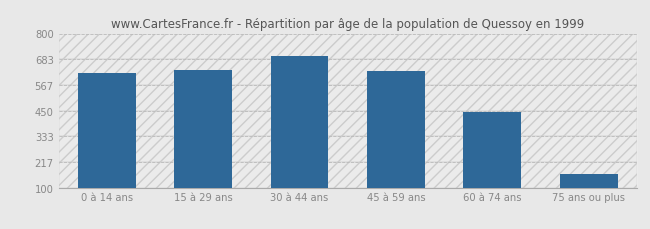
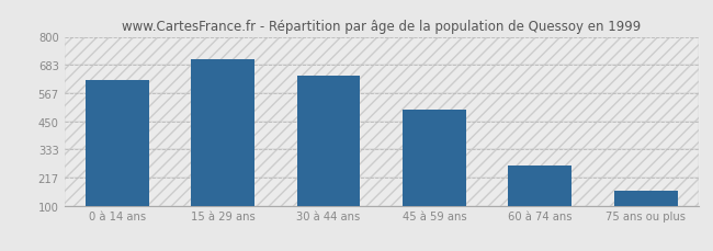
15 à 29 ans: 632 -> 705
30 à 44 ans: 697 -> 640
45 à 59 ans: 629 -> 500
60 à 74 ans: 443 -> 265
